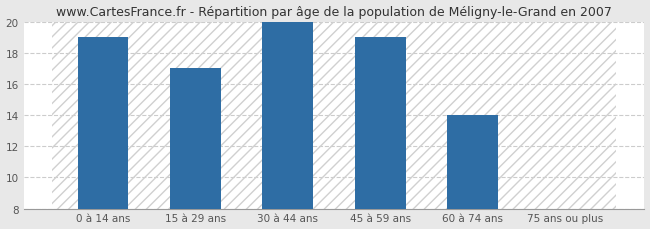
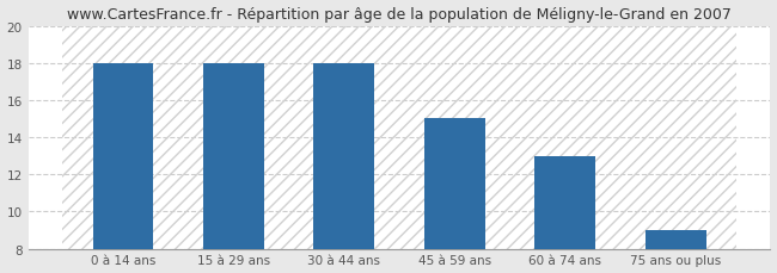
0 à 14 ans: 19 -> 18
15 à 29 ans: 17 -> 18
30 à 44 ans: 20 -> 18
45 à 59 ans: 19 -> 15
60 à 74 ans: 14 -> 13
75 ans ou plus: 8 -> 9
